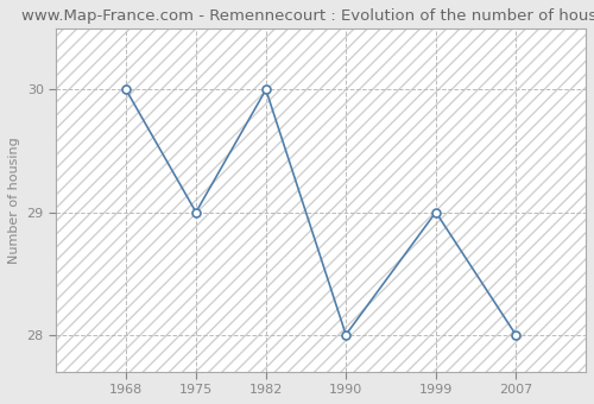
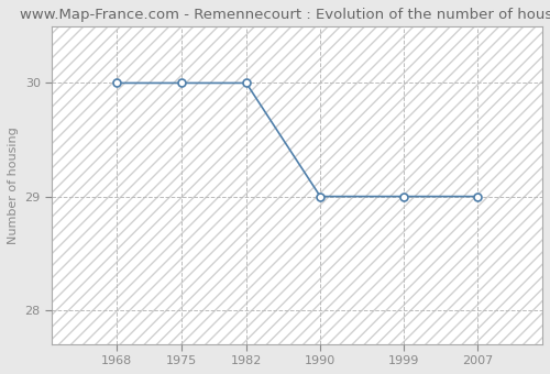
1975: 29 -> 30
1990: 28 -> 29
2007: 28 -> 29
